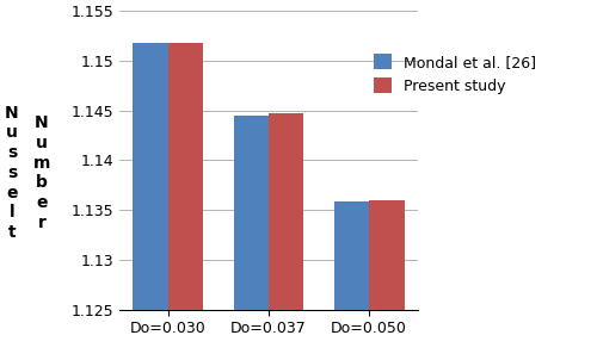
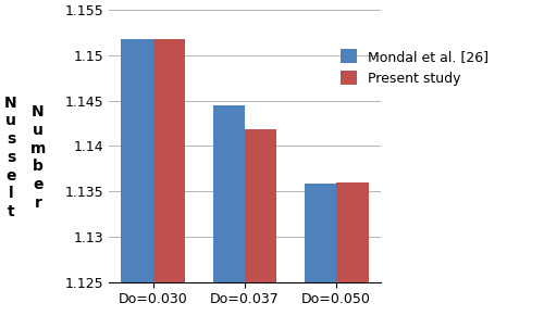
Present study/Do=0.037: 1.1447 -> 1.1418
